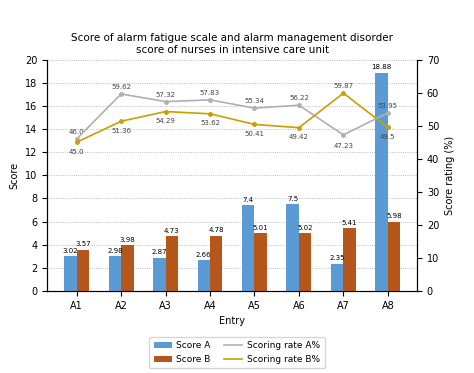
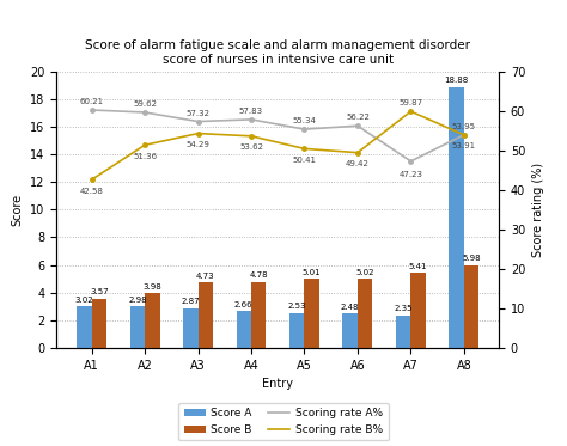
Scoring rate A%/A1: 46.0 -> 60.2
Scoring rate B%/A1: 45.0 -> 42.6
Score A/A5: 7.4 -> 2.5
Score A/A6: 7.5 -> 2.5
Scoring rate B%/A8: 49.5 -> 53.9
